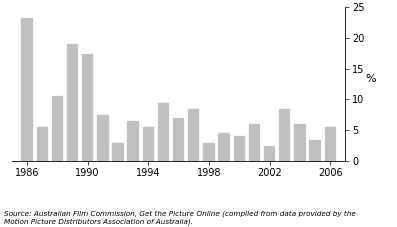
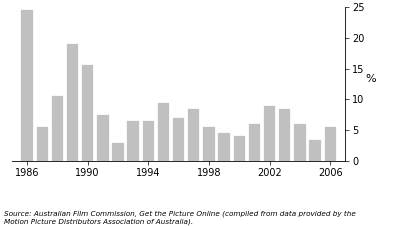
1986: 23.2 -> 24.5
1990: 17.4 -> 15.5
1994: 5.6 -> 6.5
1998: 3.0 -> 5.5
2002: 2.4 -> 9.0
